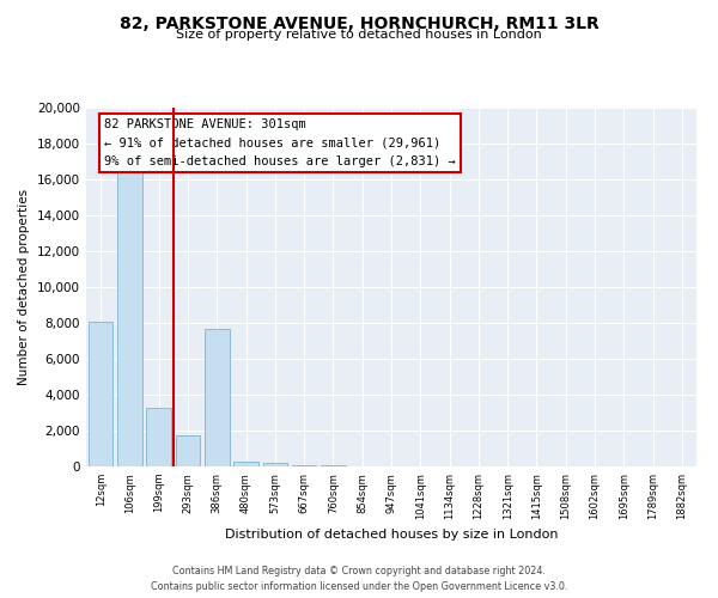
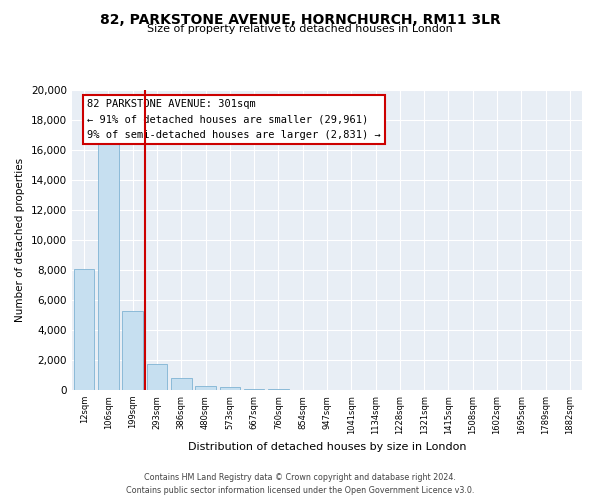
199sqm: 3,300 -> 5,300
386sqm: 7,700 -> 800
